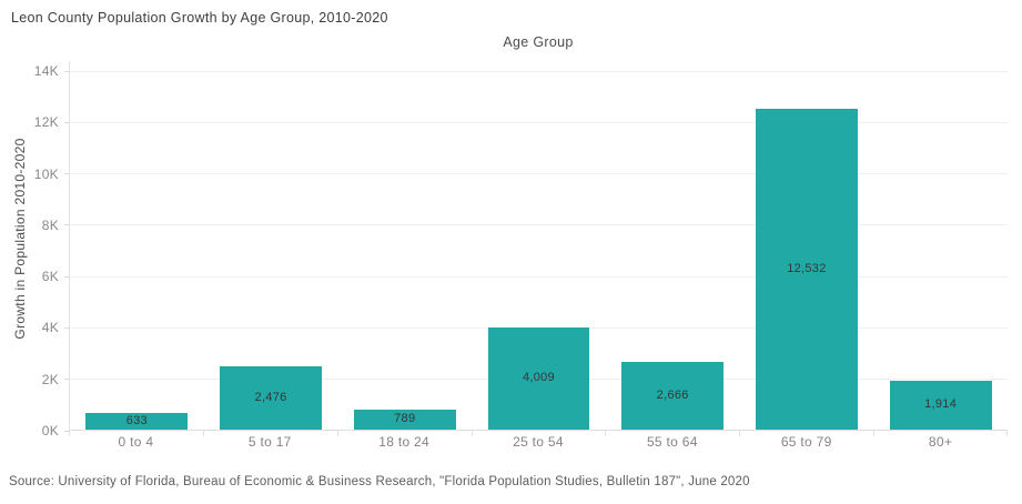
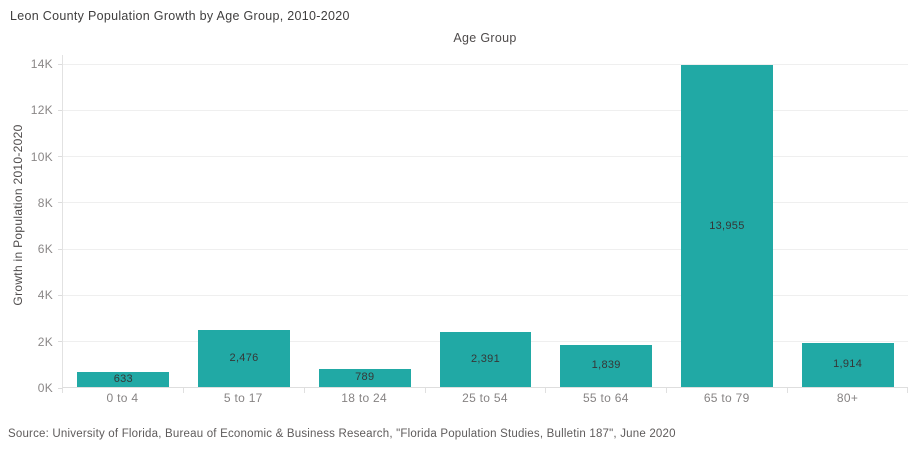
25 to 54: 4,009 -> 2,391
55 to 64: 2,666 -> 1,839
65 to 79: 12,532 -> 13,955
